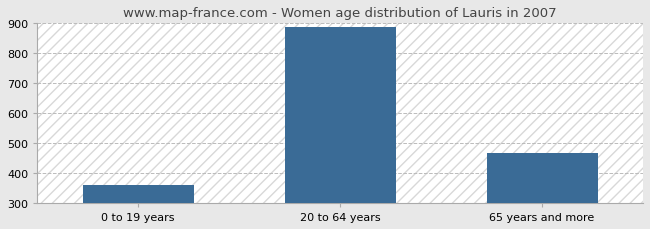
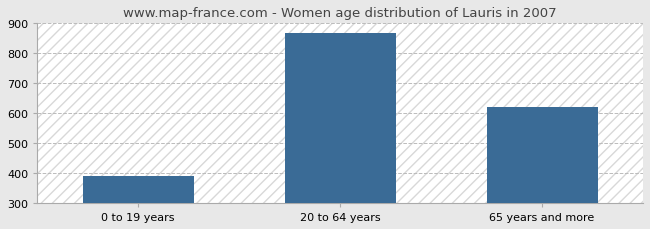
0 to 19 years: 360 -> 390
20 to 64 years: 885 -> 865
65 years and more: 468 -> 620
